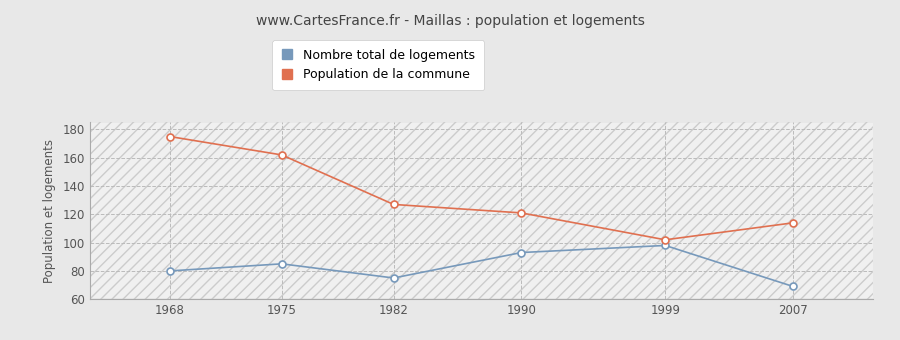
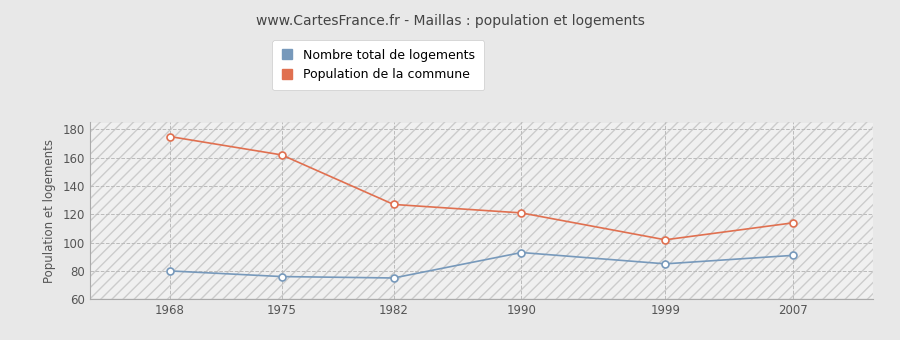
Nombre total de logements/1975: 85 -> 76
Nombre total de logements/1999: 98 -> 85
Nombre total de logements/2007: 69 -> 91
